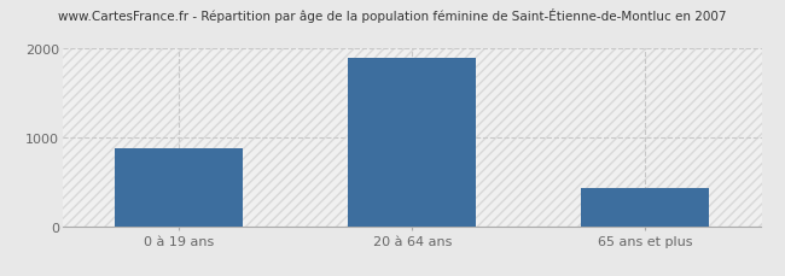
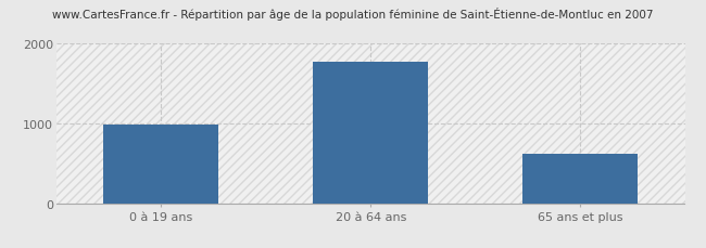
0 à 19 ans: 880 -> 980
20 à 64 ans: 1890 -> 1780
65 ans et plus: 430 -> 620
